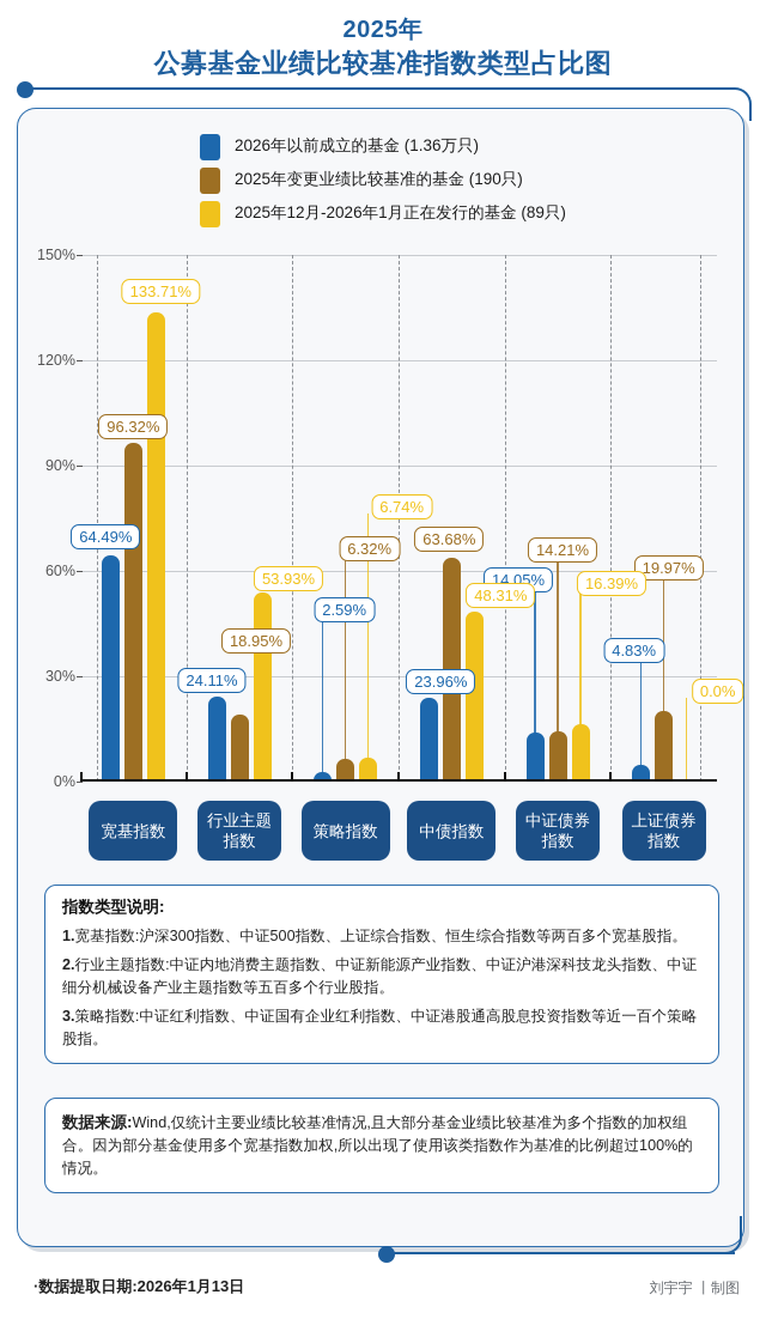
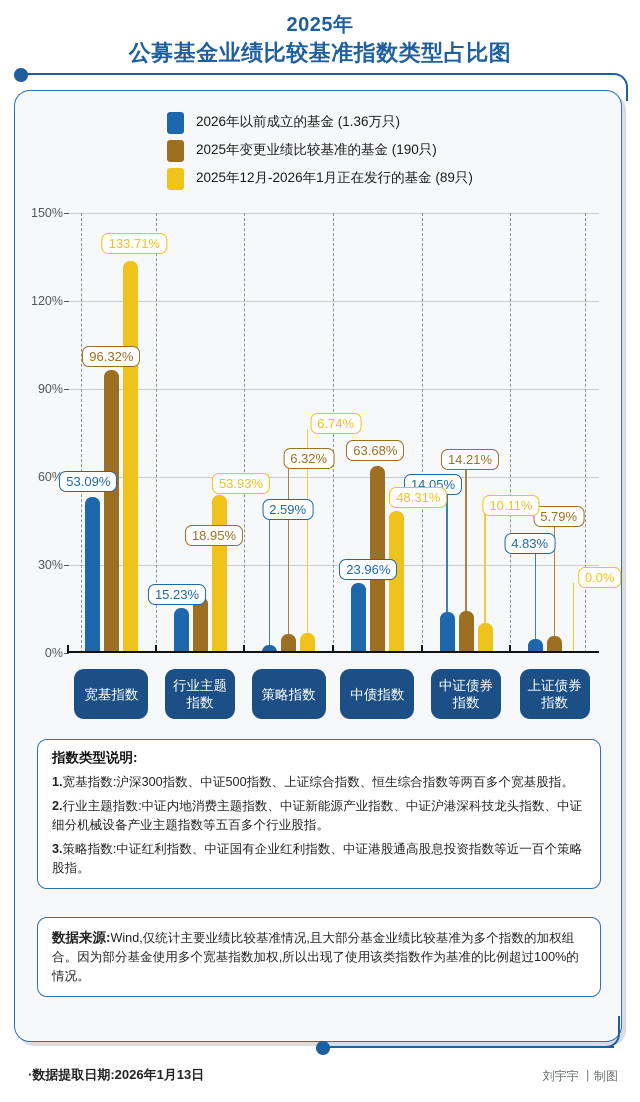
2026年以前成立的基金 (1.36万只)/宽基指数: 64.49% -> 53.09%
2026年以前成立的基金 (1.36万只)/行业主题指数: 24.11% -> 15.23%
2025年12月-2026年1月正在发行的基金 (89只)/中证债券指数: 16.39% -> 10.11%
2025年变更业绩比较基准的基金 (190只)/上证债券指数: 19.97% -> 5.79%
